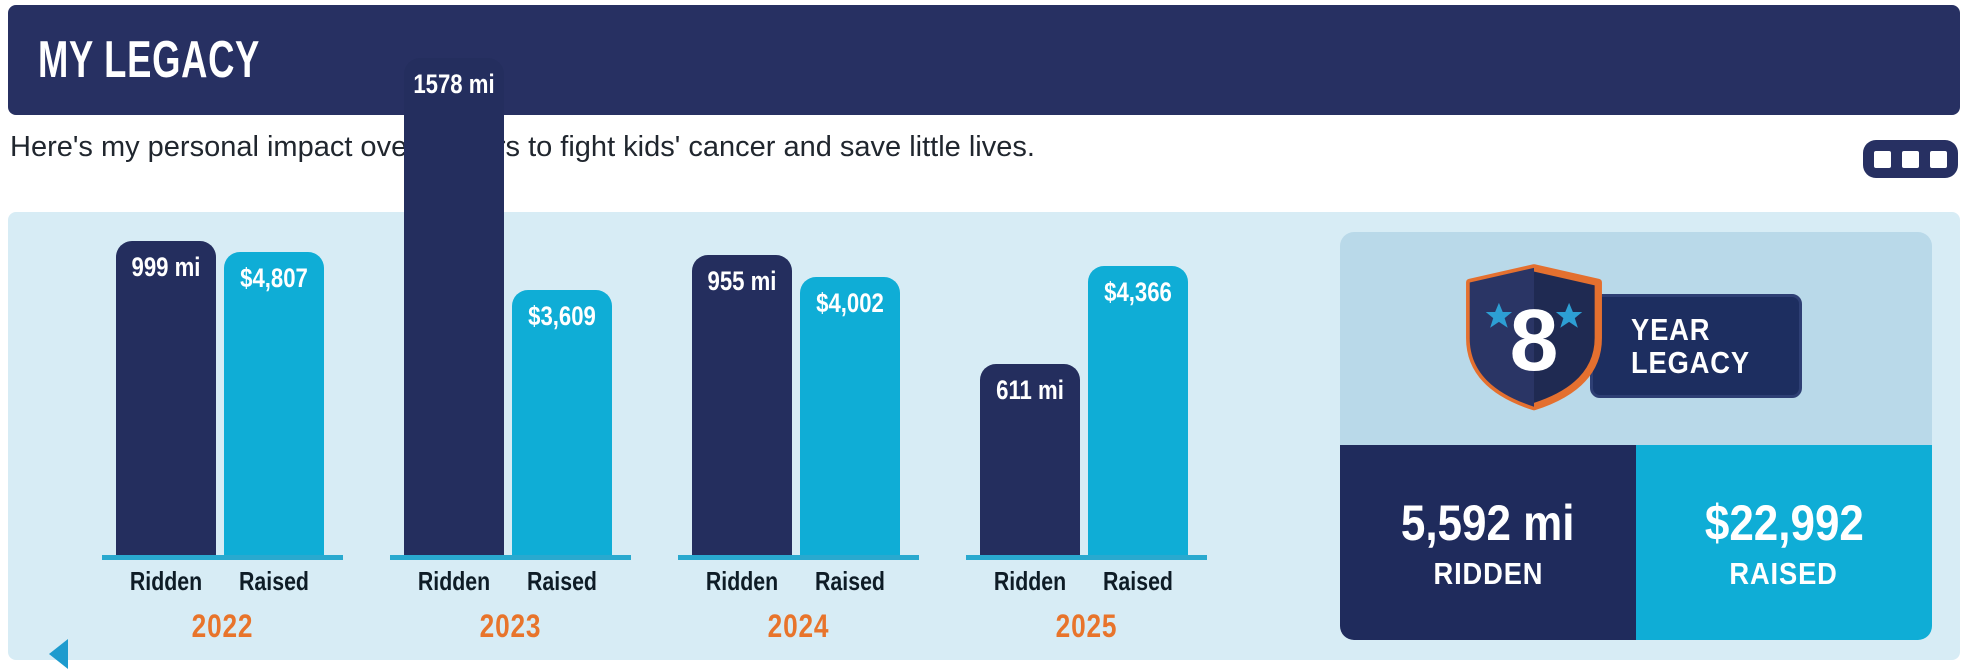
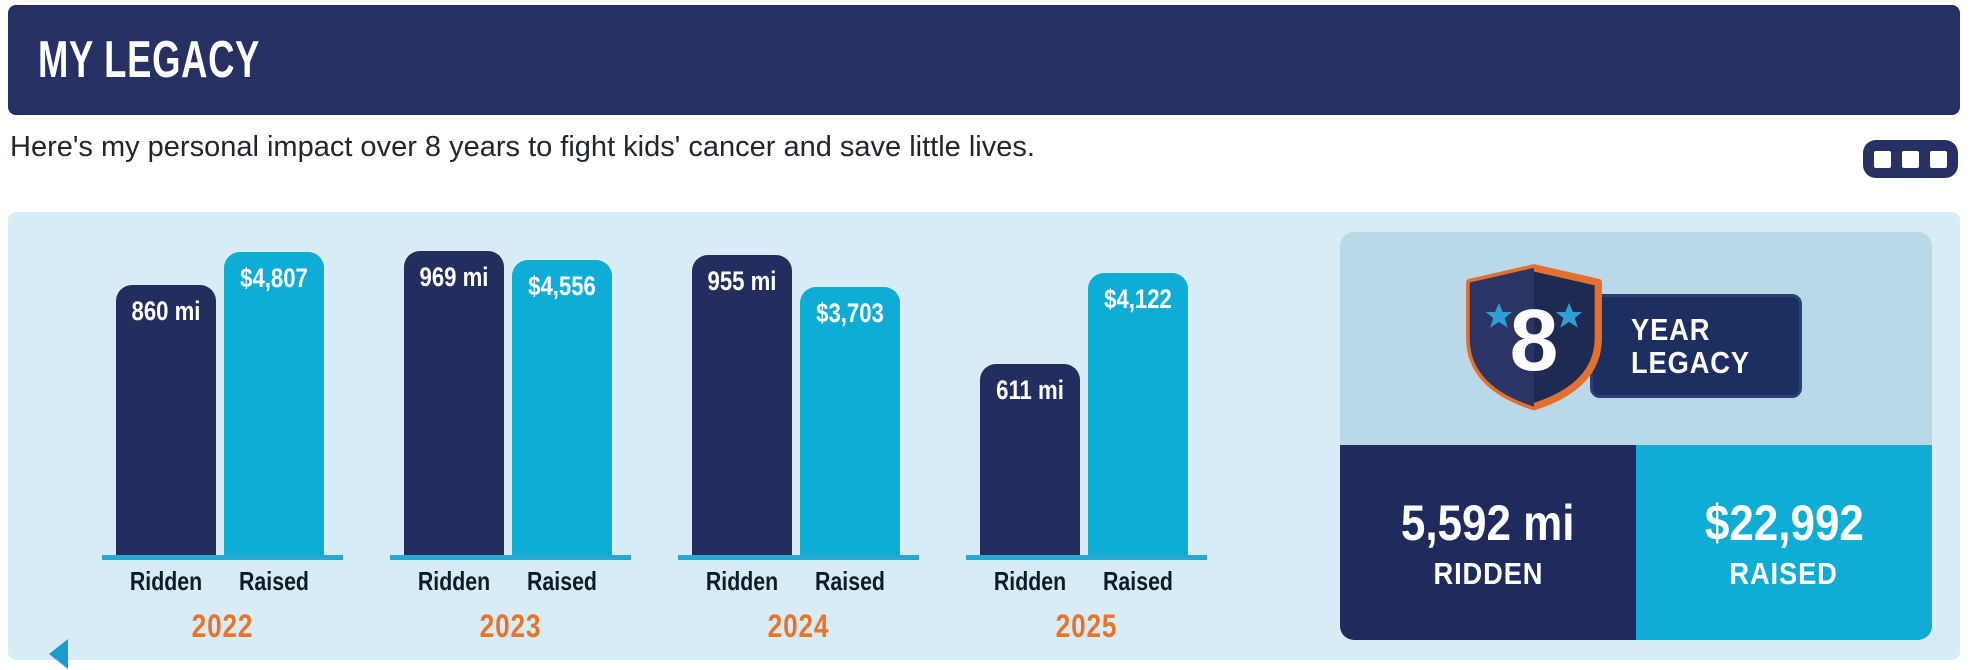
Ridden/2022: 999 -> 860
Ridden/2023: 1578 -> 969
Raised/2023: $3,609 -> $4,556
Raised/2024: $4,002 -> $3,703
Raised/2025: $4,366 -> $4,122
